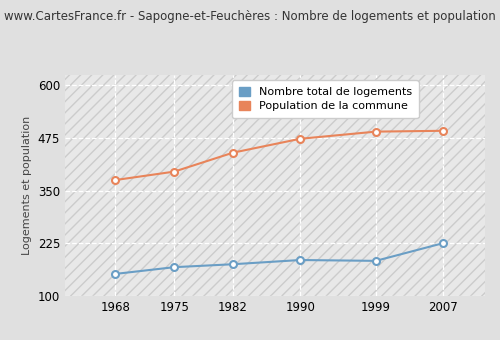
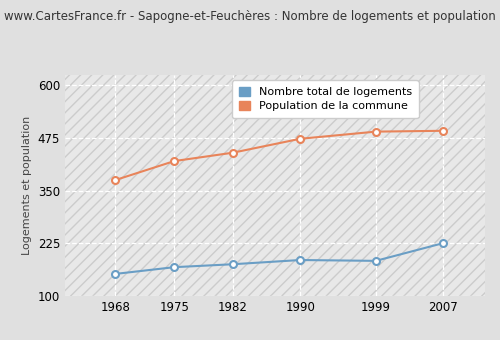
Population de la commune/1975: 395 -> 420
